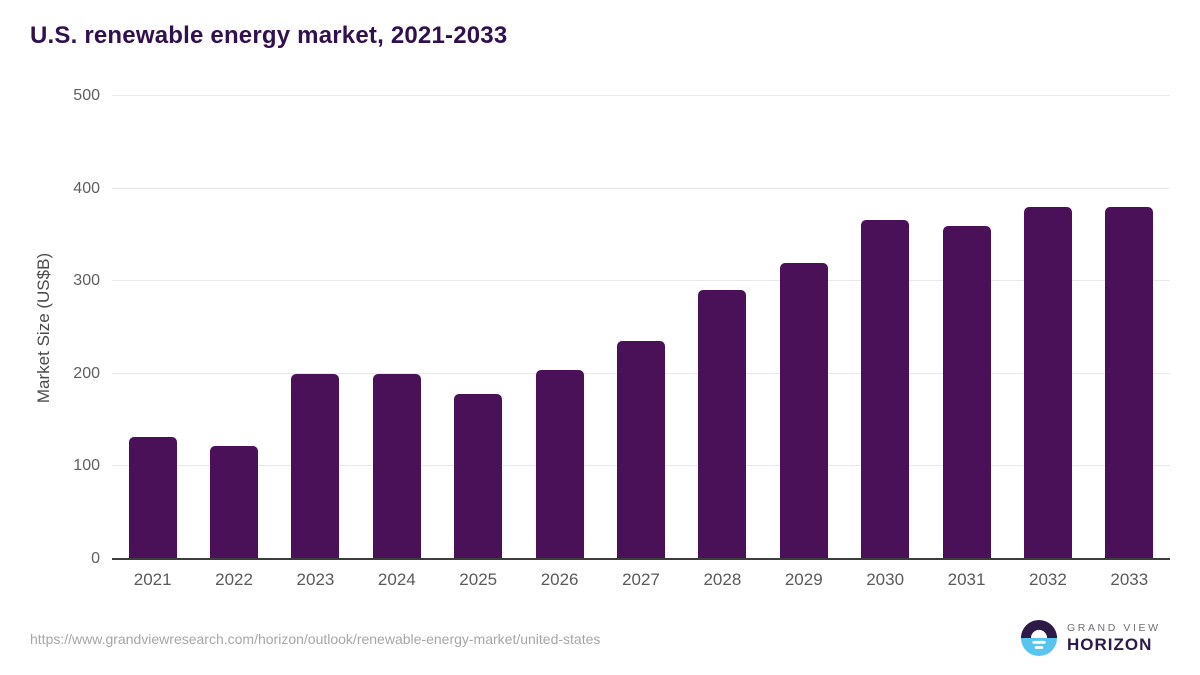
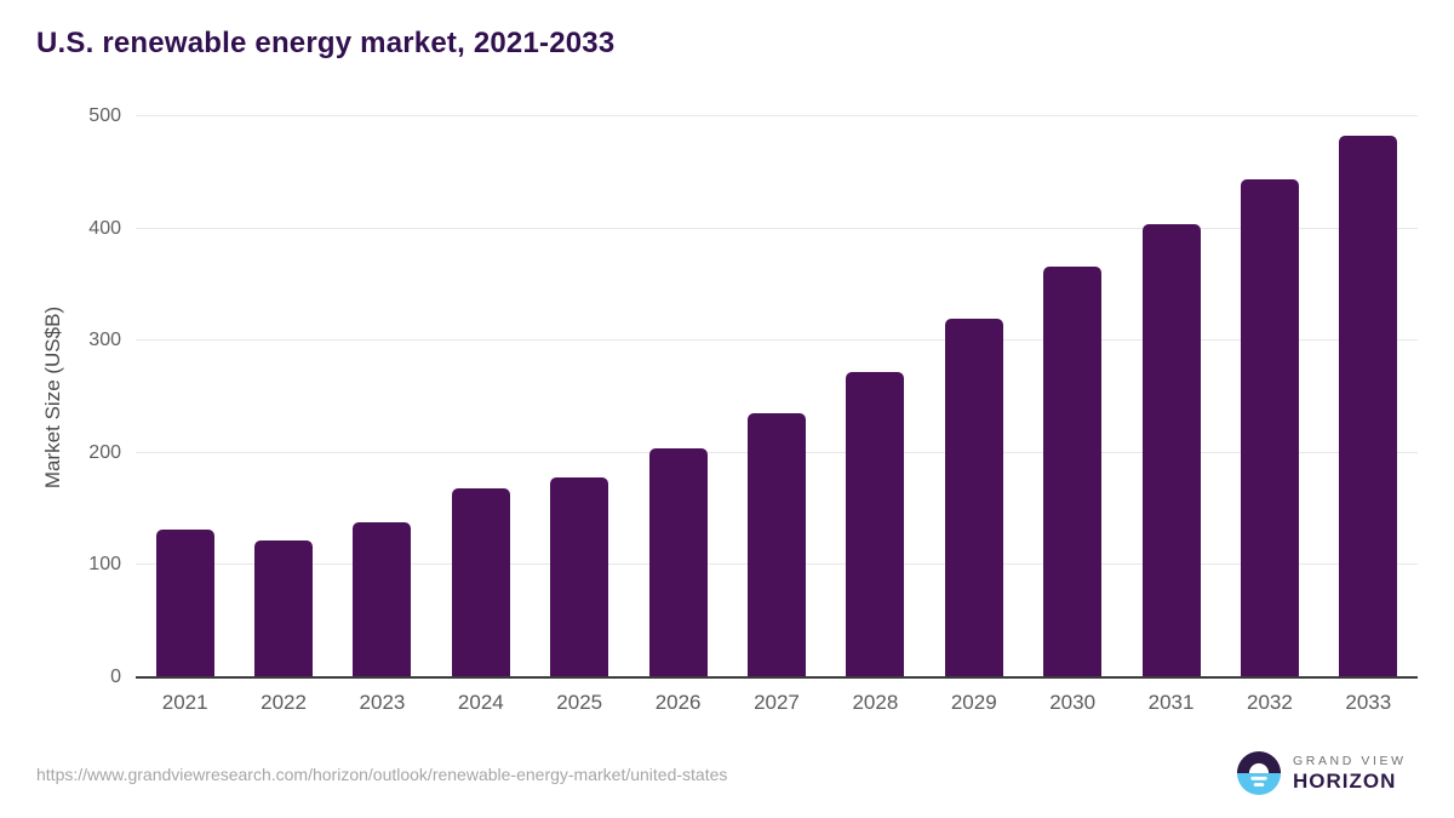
2023: 200 -> 140
2024: 200 -> 170
2028: 290 -> 270
2031: 360 -> 400
2032: 380 -> 440
2033: 380 -> 480
